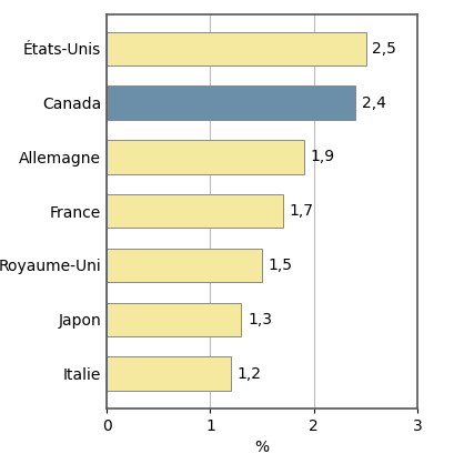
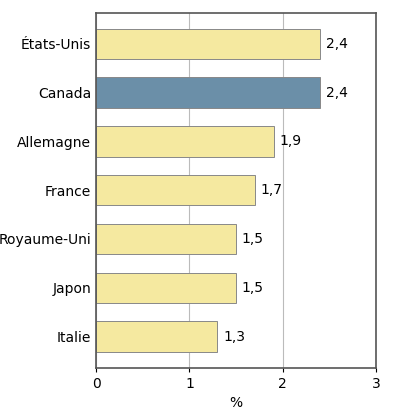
États-Unis: 2,5 -> 2,4
Japon: 1,3 -> 1,5
Italie: 1,2 -> 1,3
